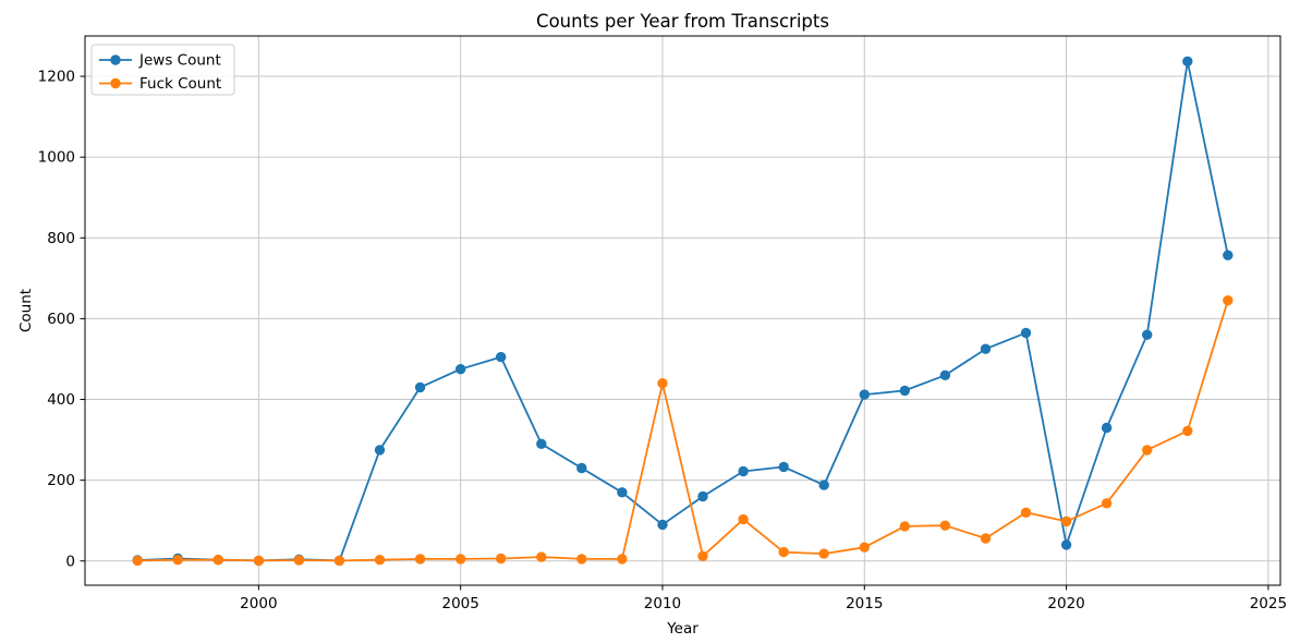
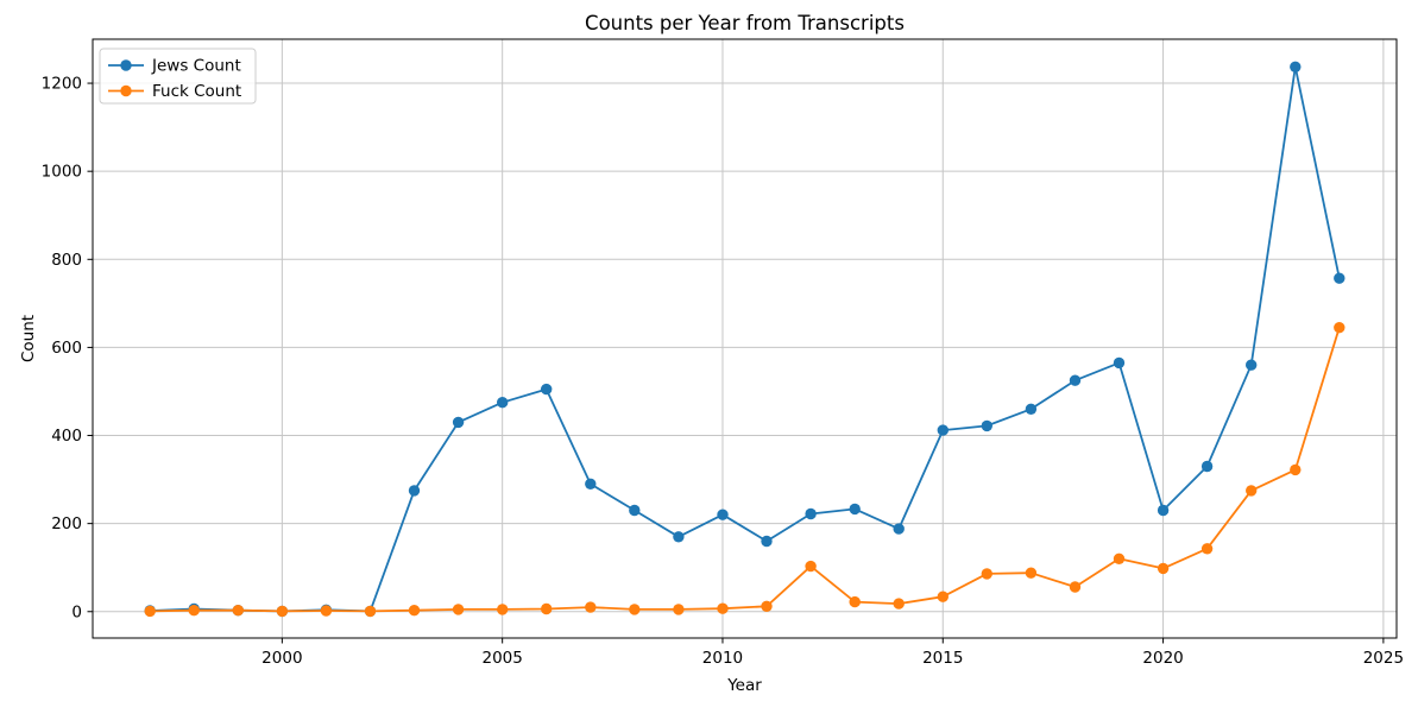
Jews Count/2010: 90 -> 220
Fuck Count/2010: 440 -> 10
Jews Count/2020: 40 -> 230
